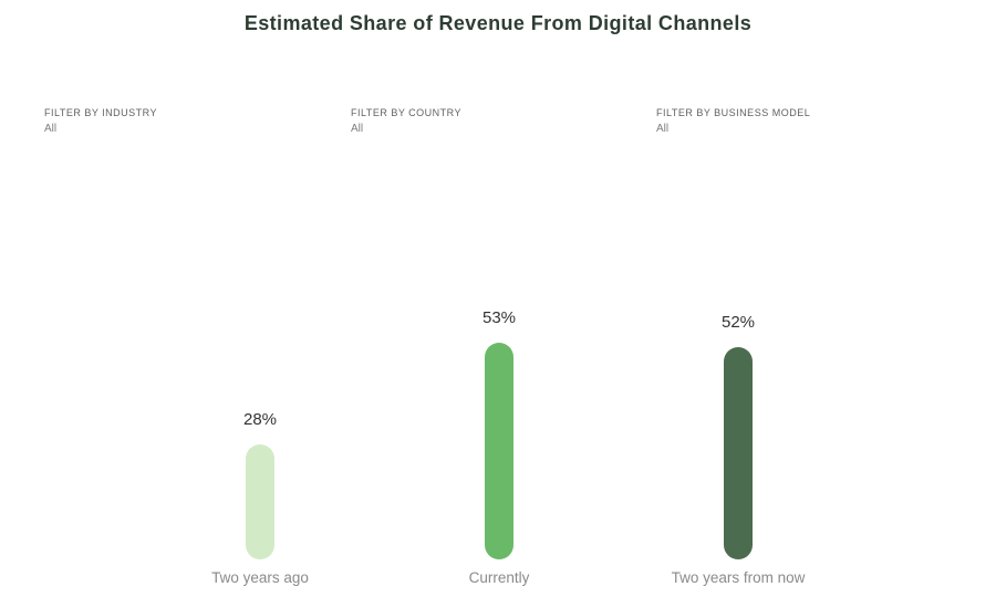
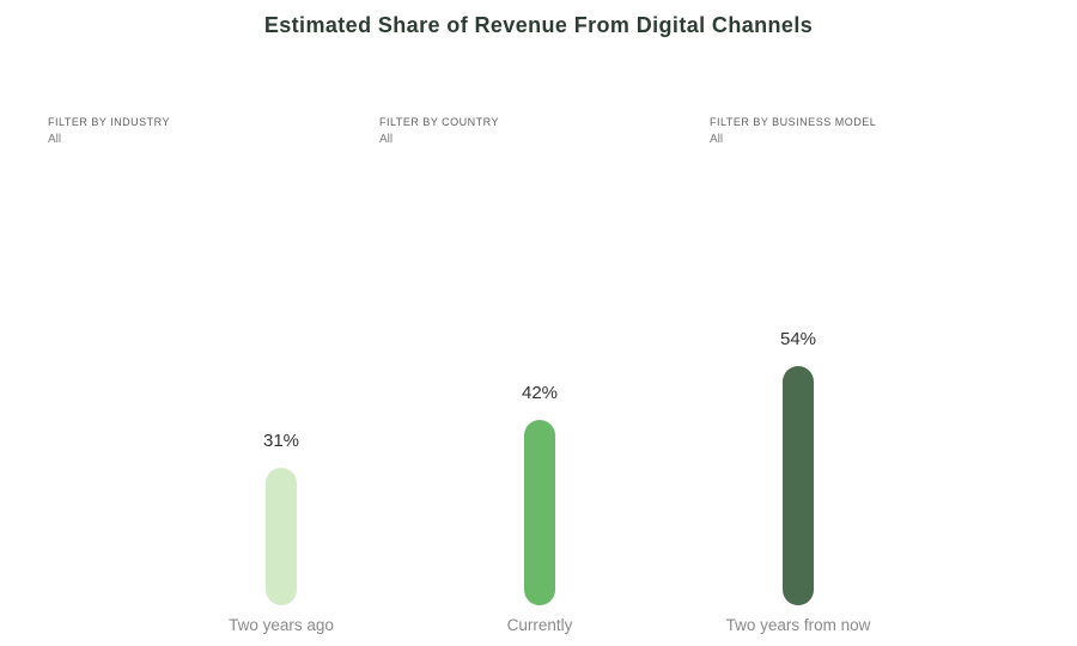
Two years ago: 28% -> 31%
Currently: 53% -> 42%
Two years from now: 52% -> 54%
